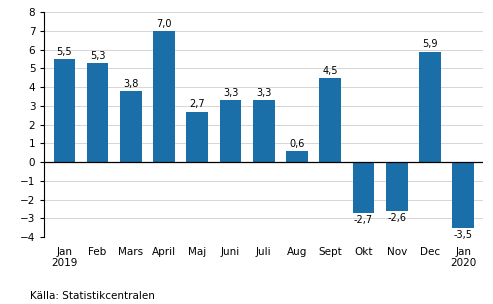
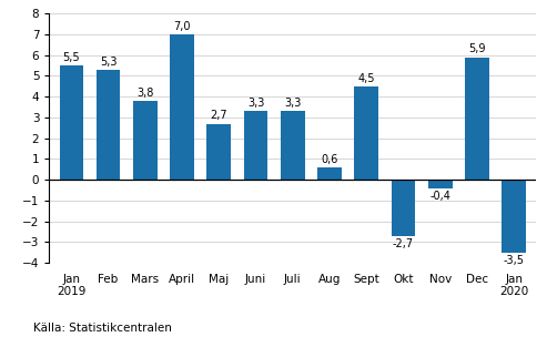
Nov: -2,6 -> -0,4
